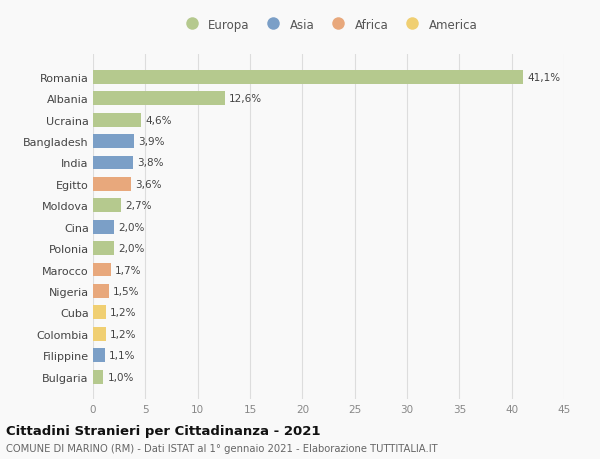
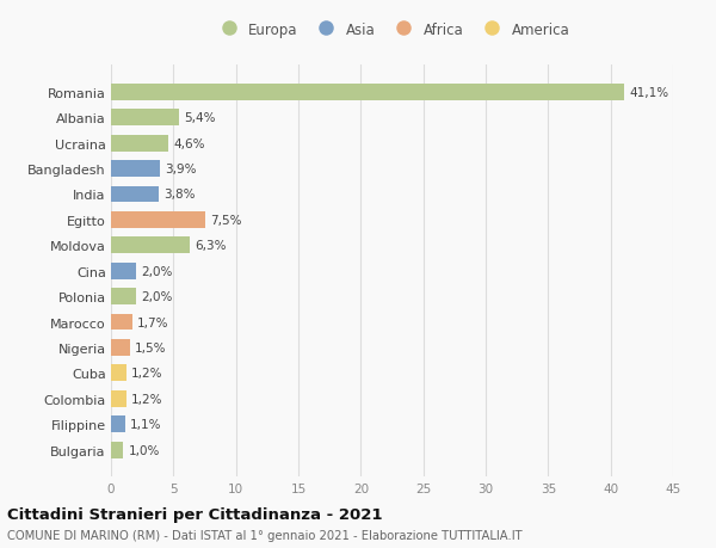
Albania: 12,6% -> 5,4%
Egitto: 3,6% -> 7,5%
Moldova: 2,7% -> 6,3%
